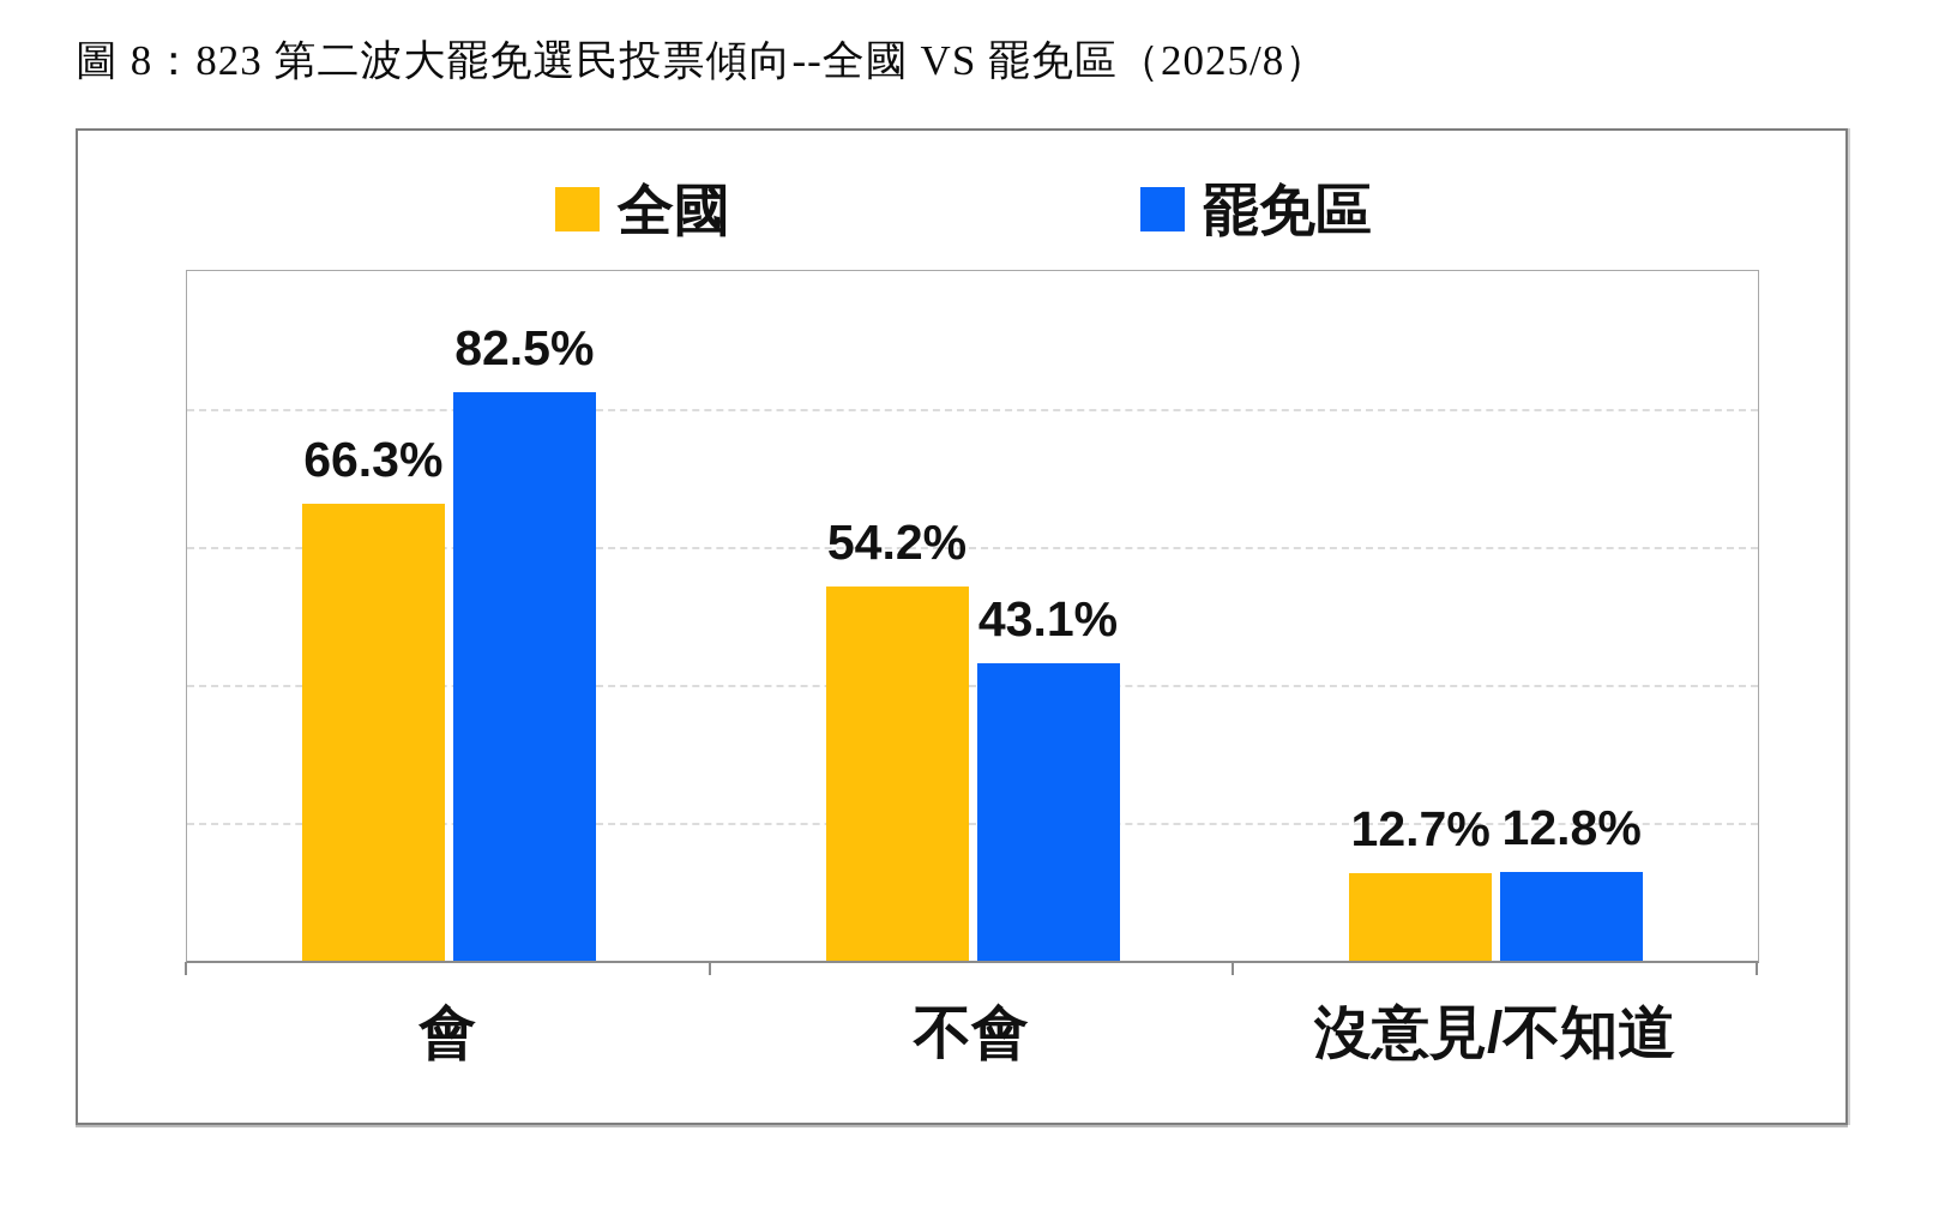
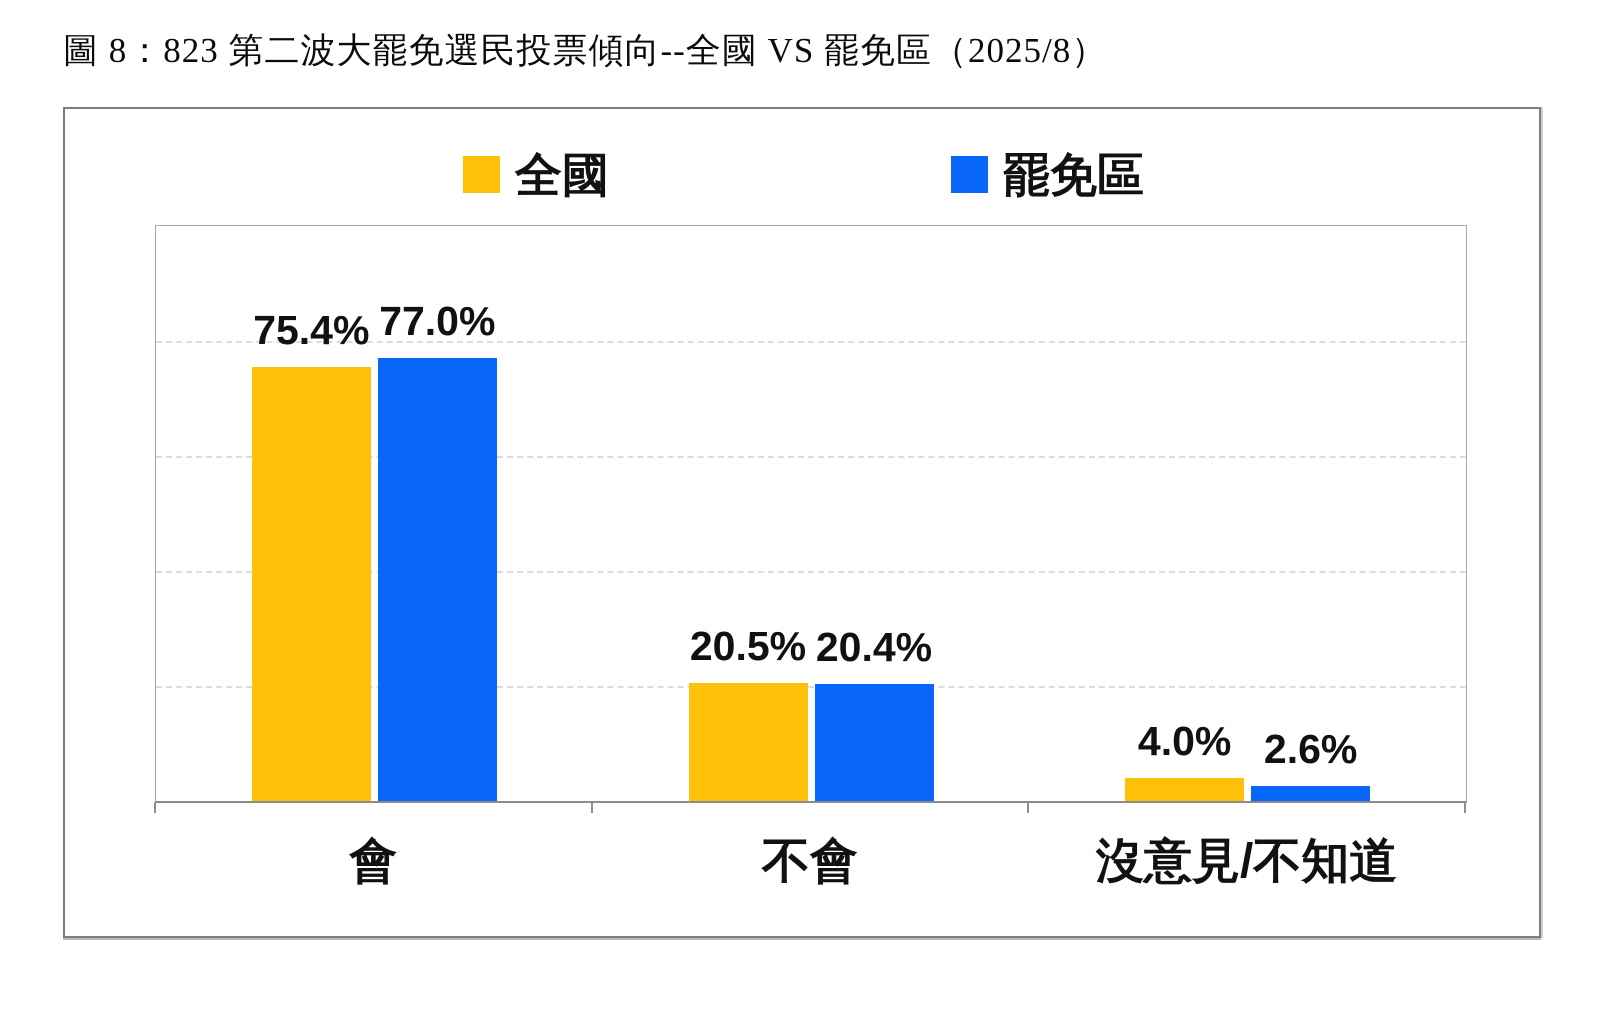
全國/會: 66.3% -> 75.4%
罷免區/會: 82.5% -> 77.0%
全國/不會: 54.2% -> 20.5%
罷免區/不會: 43.1% -> 20.4%
全國/沒意見/不知道: 12.7% -> 4.0%
罷免區/沒意見/不知道: 12.8% -> 2.6%
